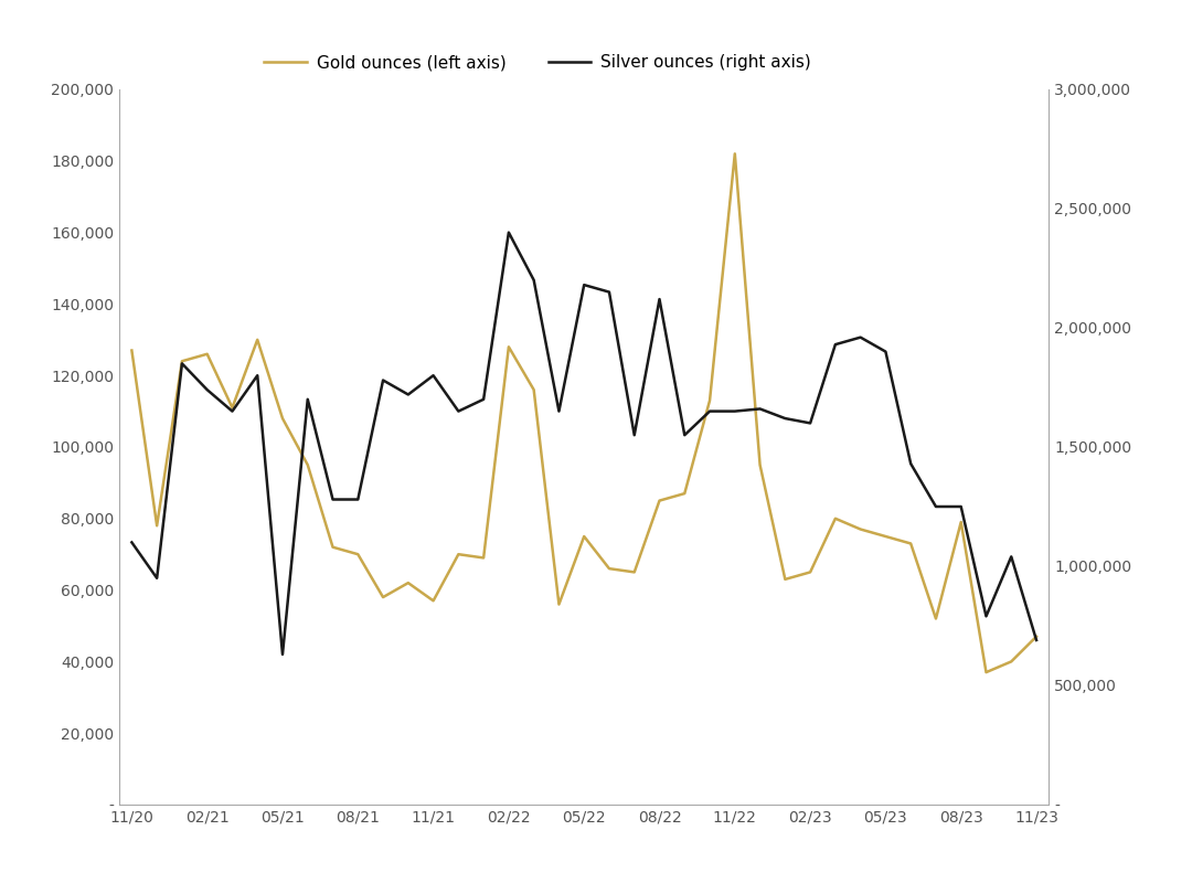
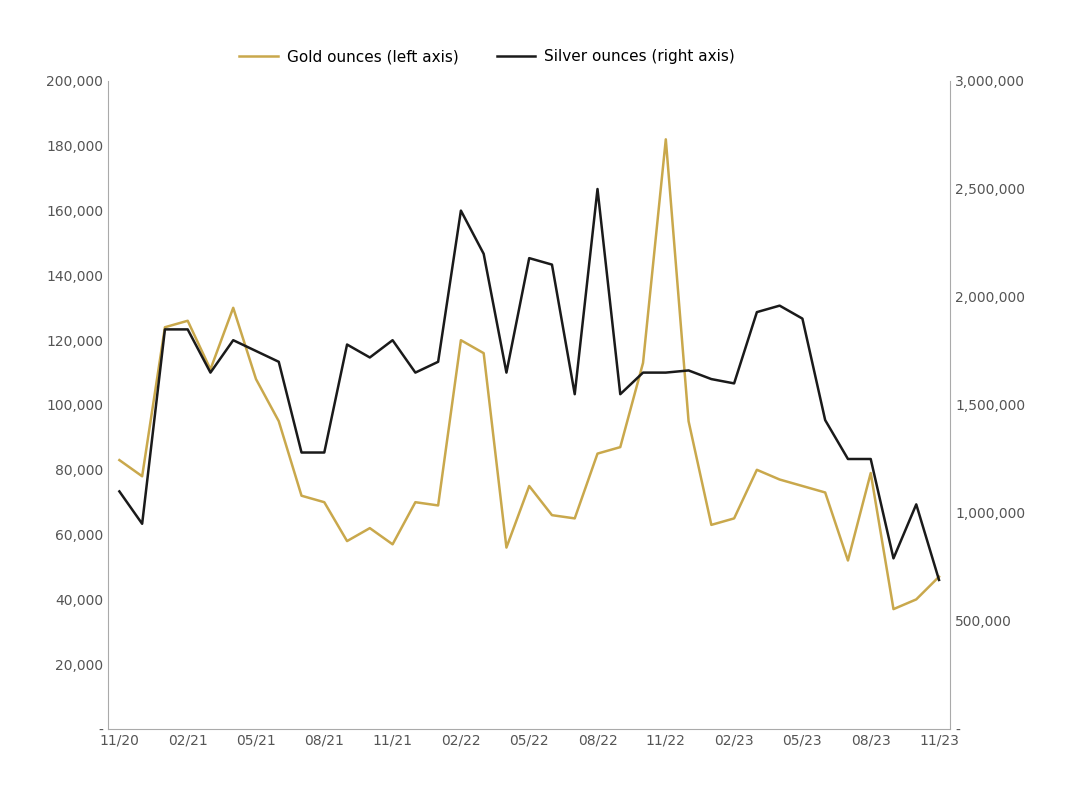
Gold ounces (left axis)/11/20: 127,000 -> 83,000
Silver ounces (right axis)/02/21: 1,740,000 -> 1,850,000
Silver ounces (right axis)/05/21: 630,000 -> 1,750,000
Gold ounces (left axis)/02/22: 128,000 -> 120,000
Silver ounces (right axis)/08/22: 2,120,000 -> 2,500,000
